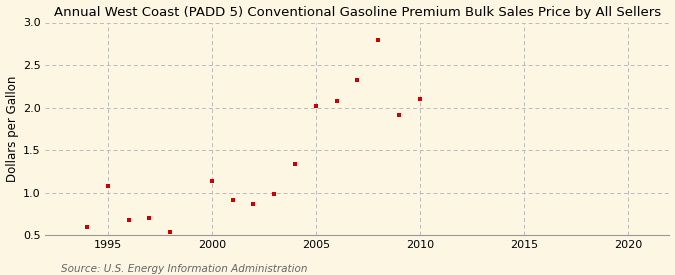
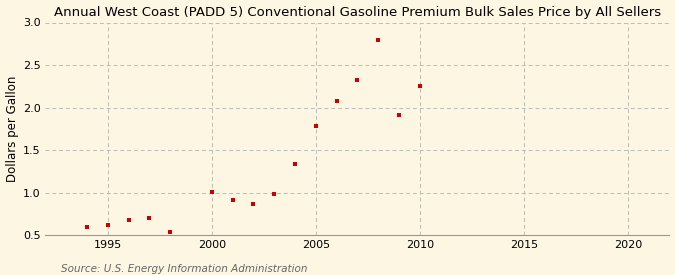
1995: 1.08 -> 0.62
2000: 1.14 -> 1.01
2005: 2.02 -> 1.78
2010: 2.10 -> 2.25
